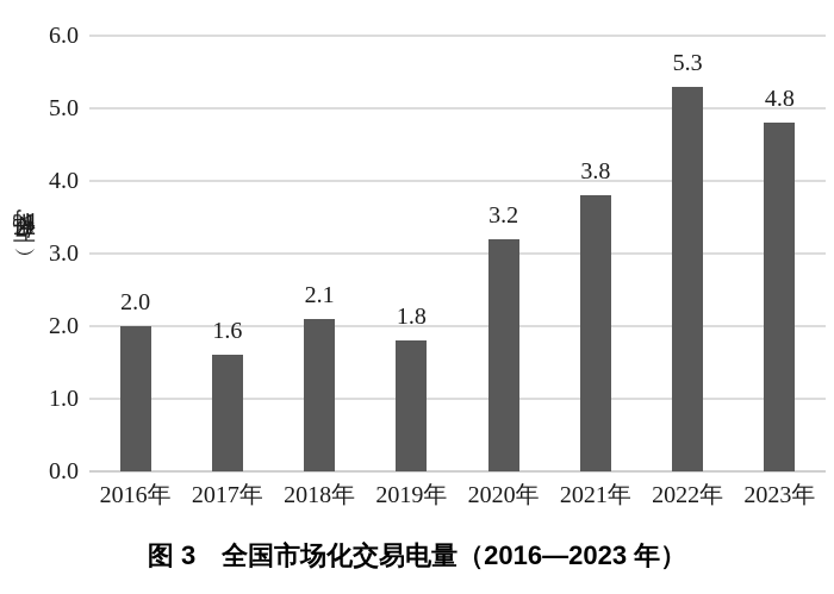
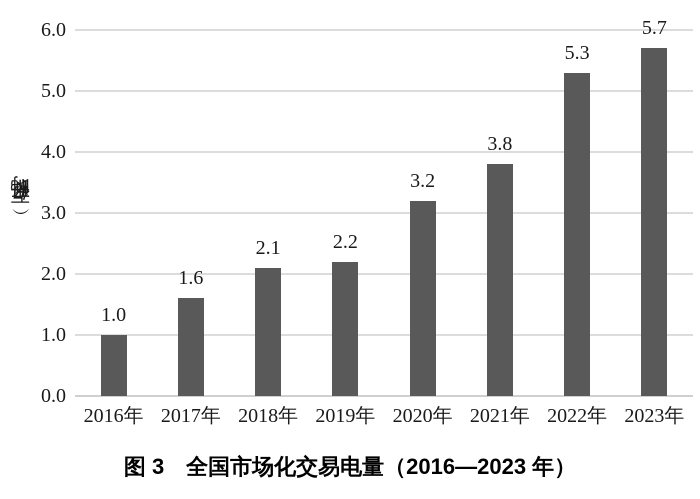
2016年: 2.0 -> 1.0
2019年: 1.8 -> 2.2
2023年: 4.8 -> 5.7
